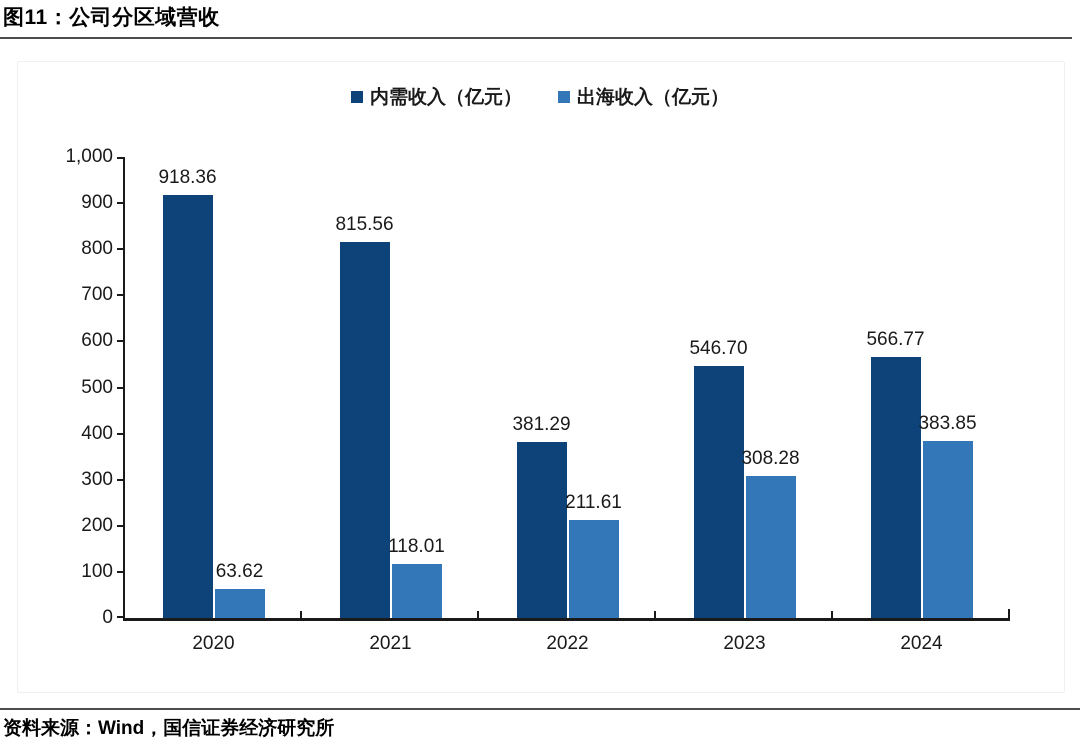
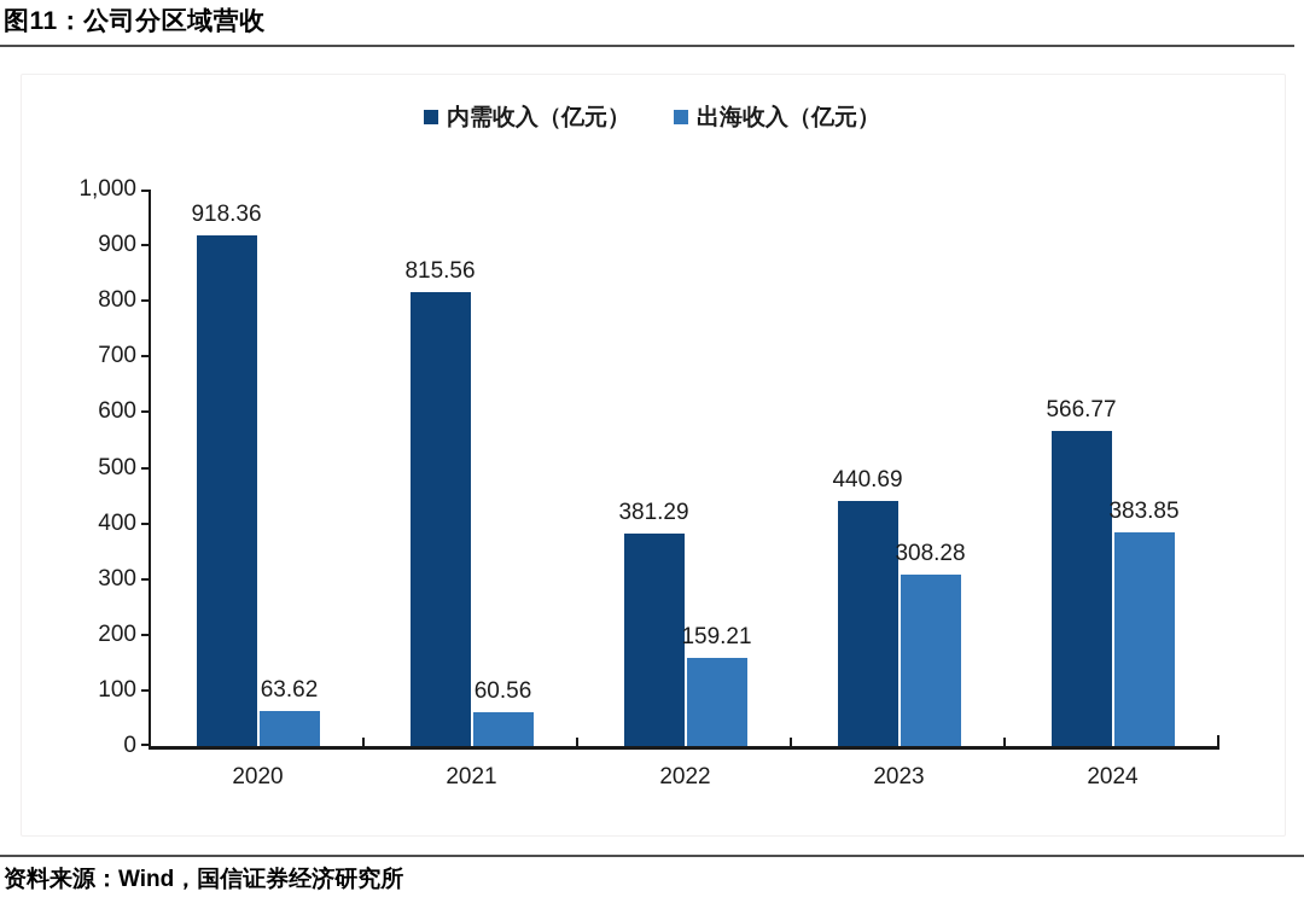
出海收入（亿元）/2021: 118.01 -> 60.56
出海收入（亿元）/2022: 211.61 -> 159.21
内需收入（亿元）/2023: 546.70 -> 440.69
